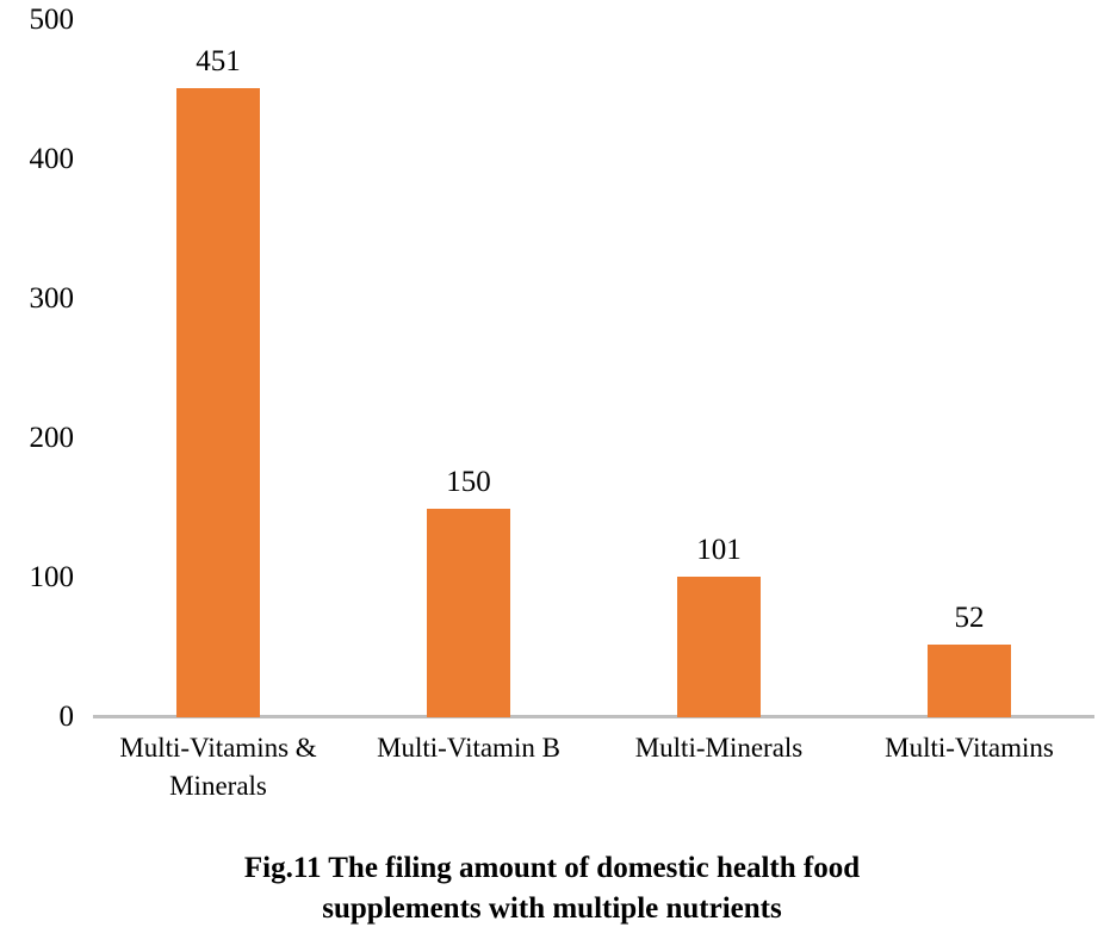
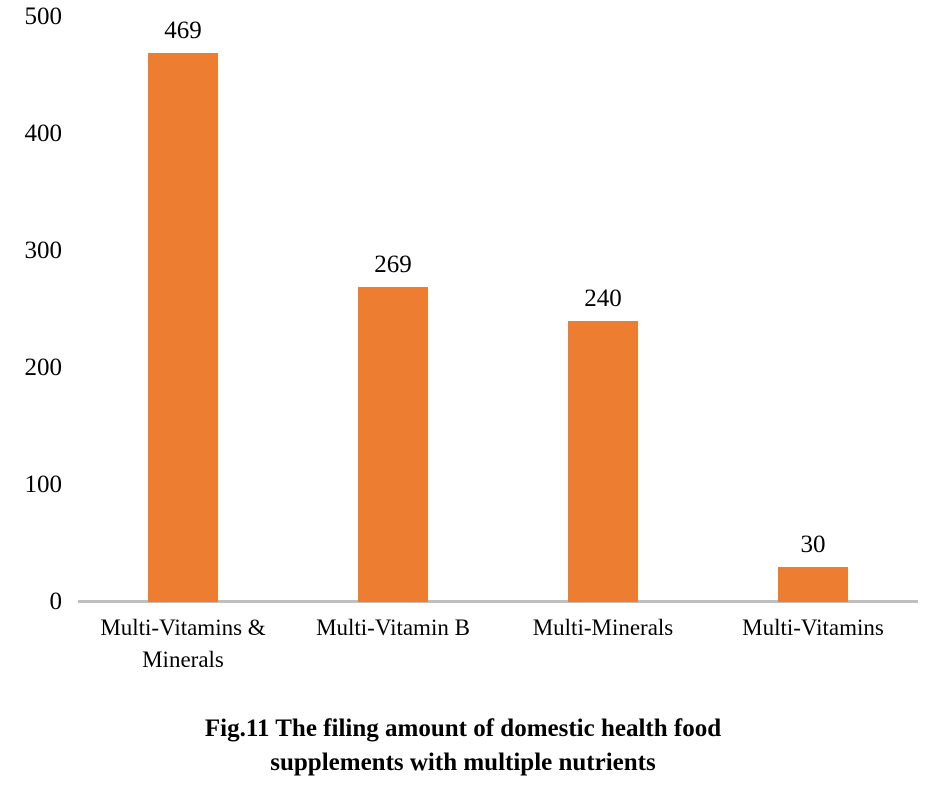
Multi-Vitamins & Minerals: 451 -> 469
Multi-Vitamin B: 150 -> 269
Multi-Minerals: 101 -> 240
Multi-Vitamins: 52 -> 30
